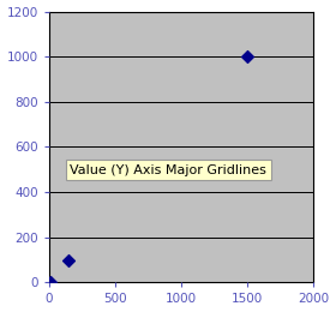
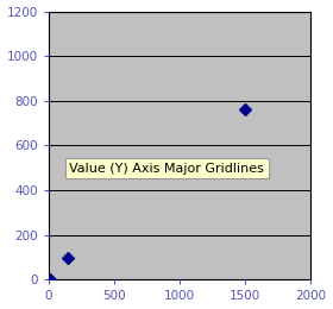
1500: 1000 -> 760
